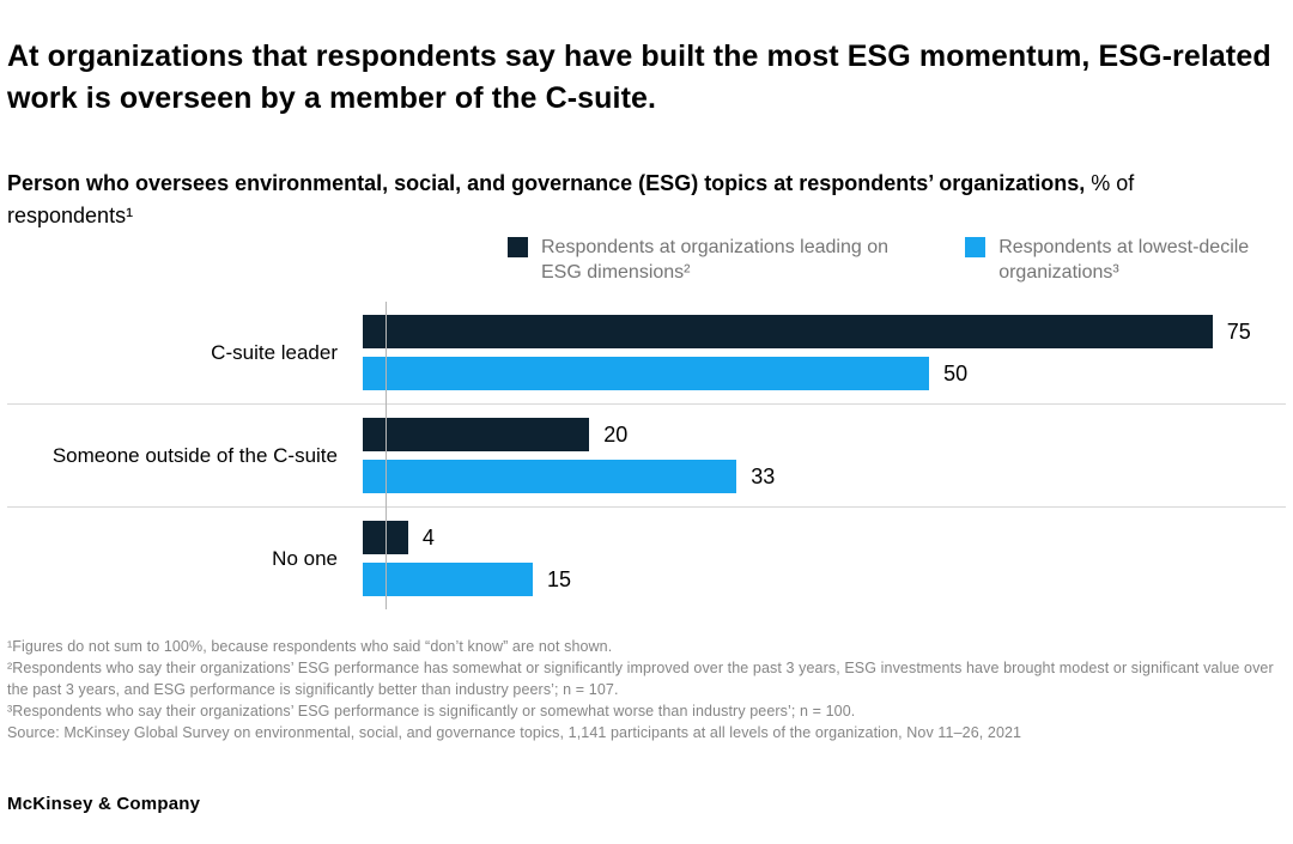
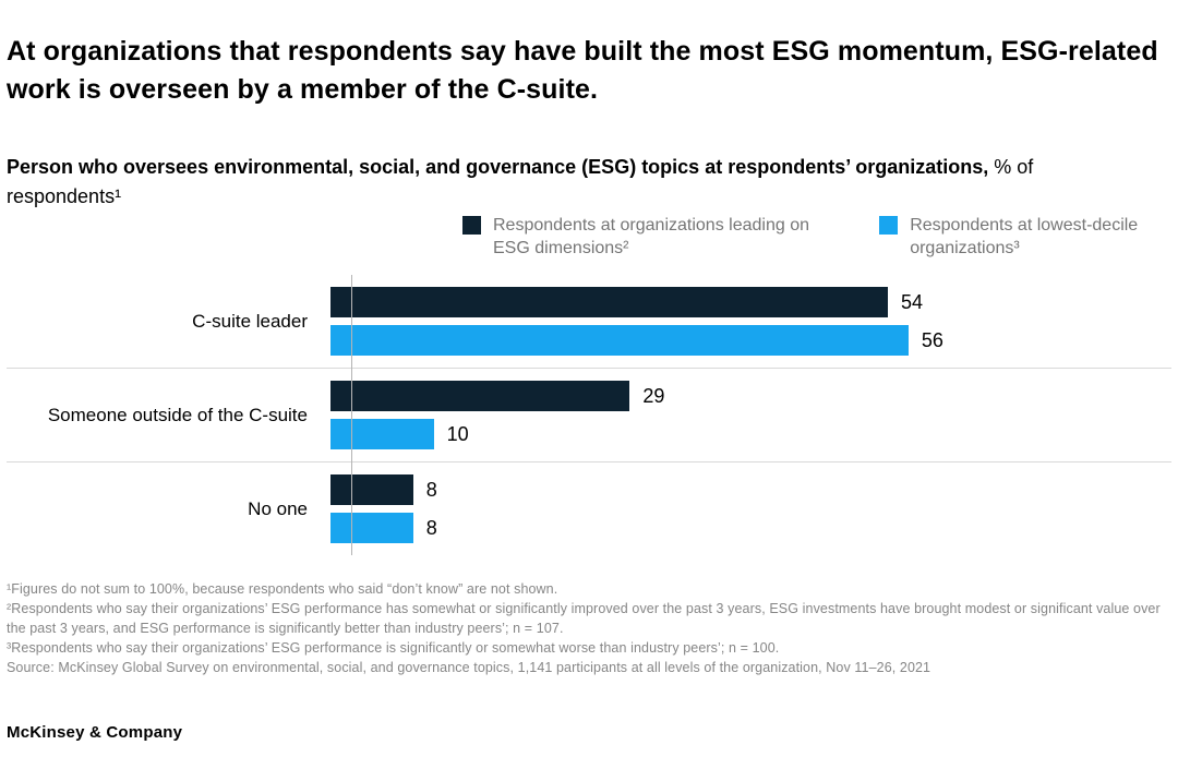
Respondents at organizations leading on ESG dimensions²/C-suite leader: 75 -> 54
Respondents at lowest-decile organizations³/C-suite leader: 50 -> 56
Respondents at organizations leading on ESG dimensions²/Someone outside of the C-suite: 20 -> 29
Respondents at lowest-decile organizations³/Someone outside of the C-suite: 33 -> 10
Respondents at organizations leading on ESG dimensions²/No one: 4 -> 8
Respondents at lowest-decile organizations³/No one: 15 -> 8
